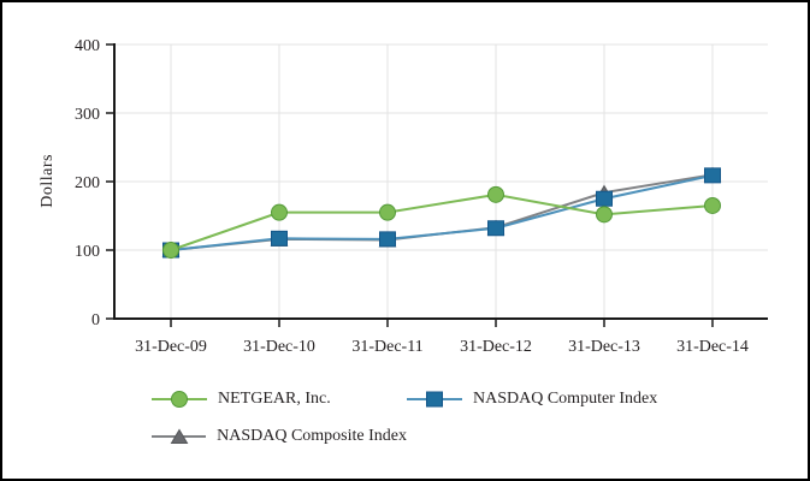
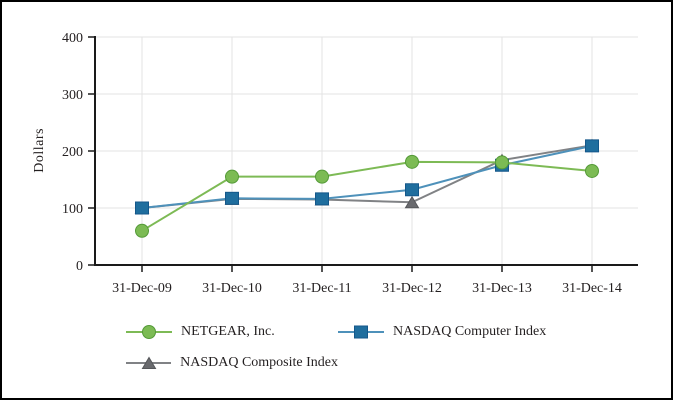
NETGEAR, Inc./31-Dec-09: 100 -> 60
NASDAQ Composite Index/31-Dec-12: 130 -> 110
NETGEAR, Inc./31-Dec-13: 150 -> 180
